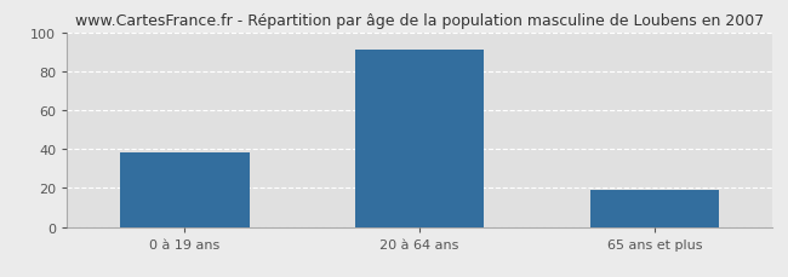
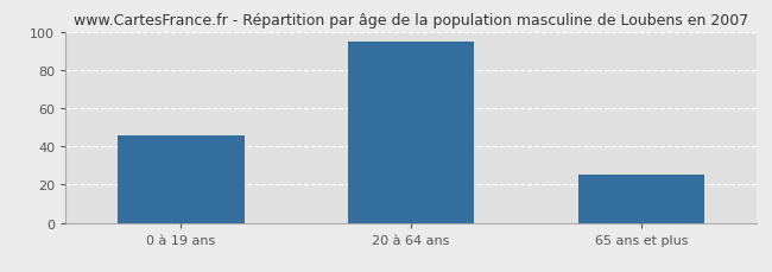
0 à 19 ans: 38 -> 46
20 à 64 ans: 91 -> 95
65 ans et plus: 19 -> 25
